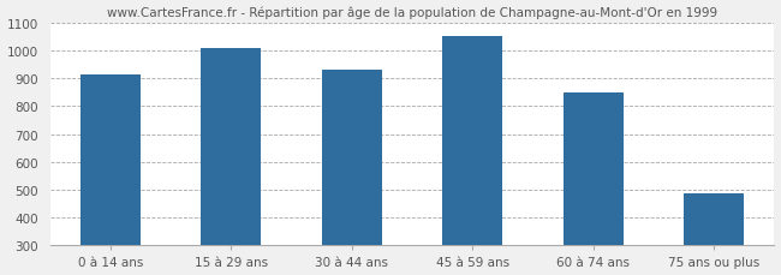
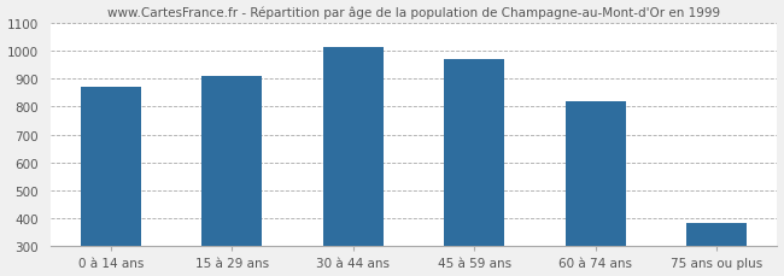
0 à 14 ans: 915 -> 868
15 à 29 ans: 1010 -> 910
30 à 44 ans: 930 -> 1013
45 à 59 ans: 1050 -> 970
60 à 74 ans: 850 -> 817
75 ans ou plus: 485 -> 385
